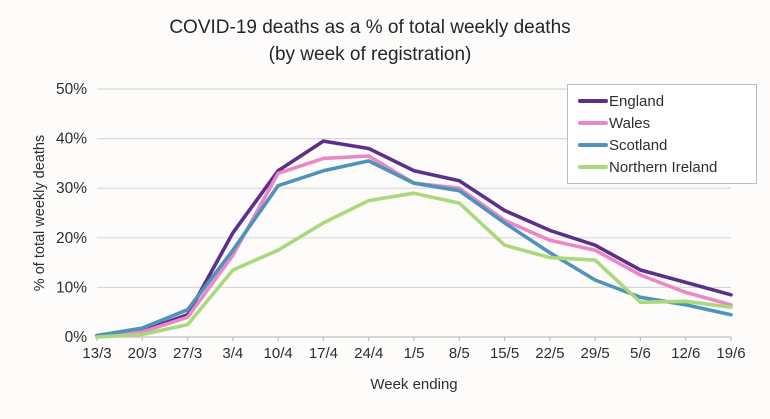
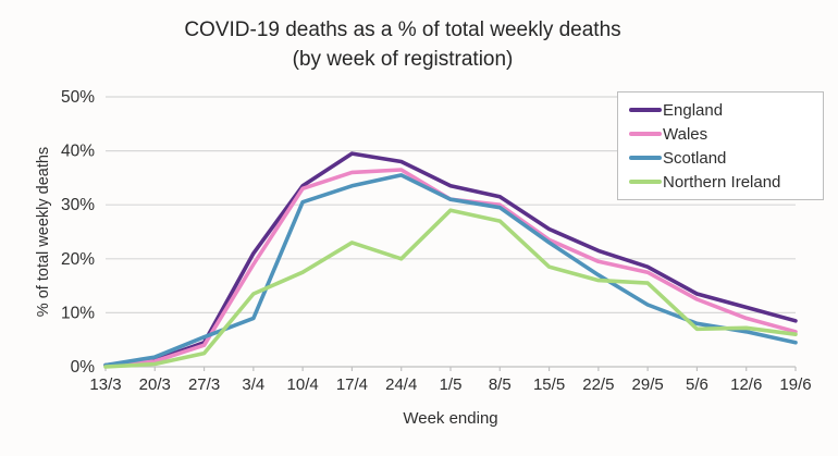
Wales/3/4: 16% -> 19%
Scotland/3/4: 18% -> 9%
Northern Ireland/24/4: 28% -> 20%
